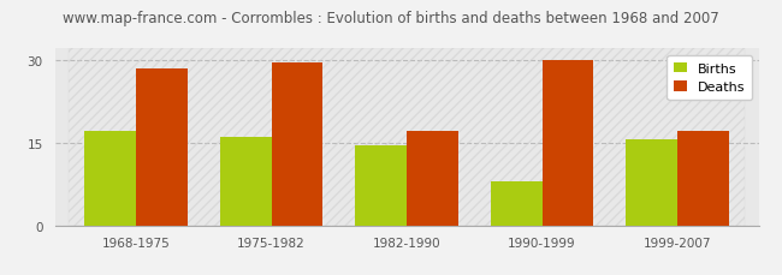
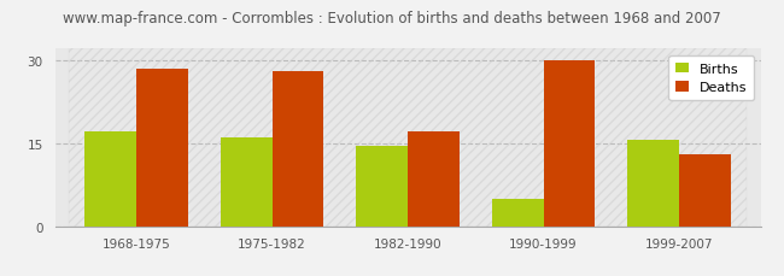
Deaths/1975-1982: 29.5 -> 28.0
Births/1990-1999: 8.0 -> 5.0
Deaths/1999-2007: 17.0 -> 13.0
